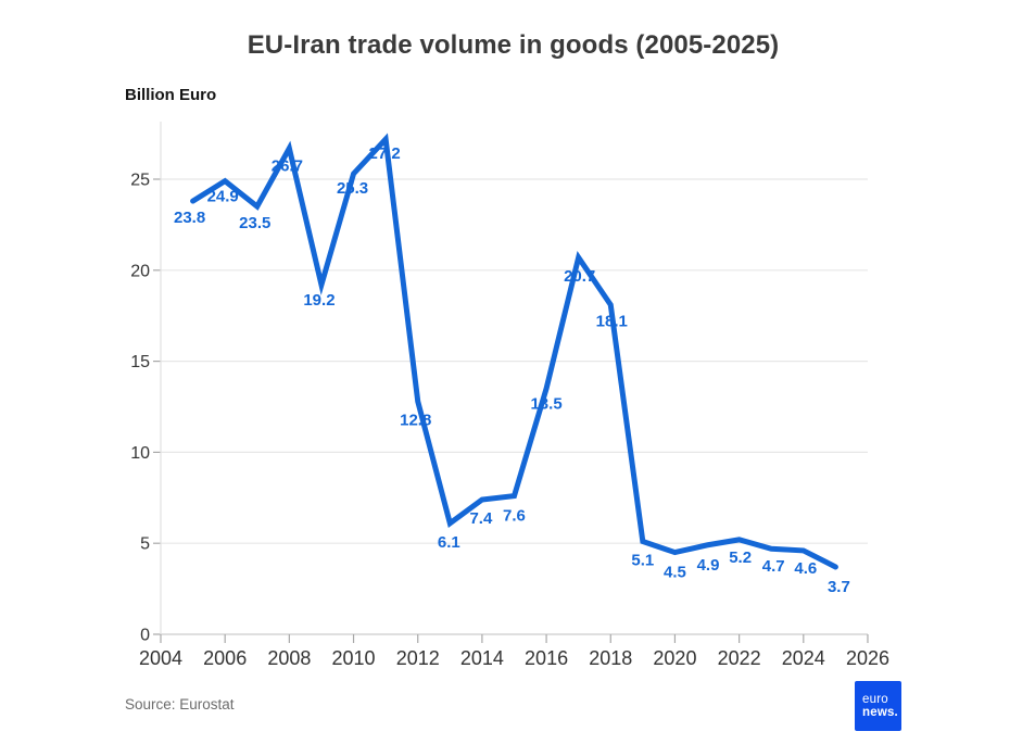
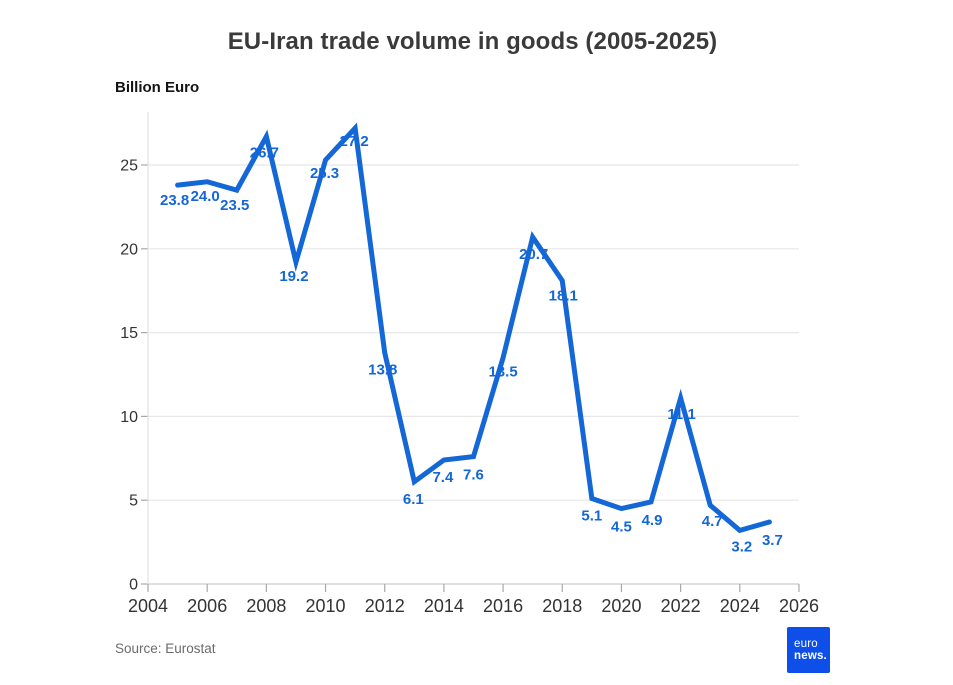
2006: 24.9 -> 24.0
2012: 12.8 -> 13.8
2022: 5.2 -> 11.1
2024: 4.6 -> 3.2
